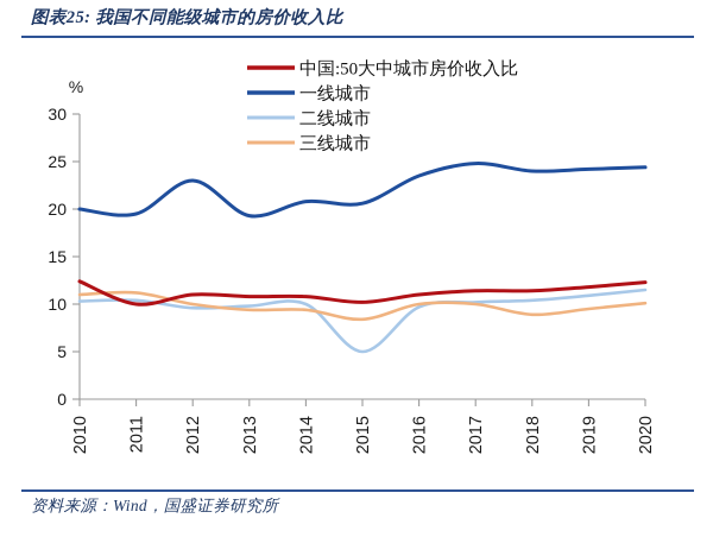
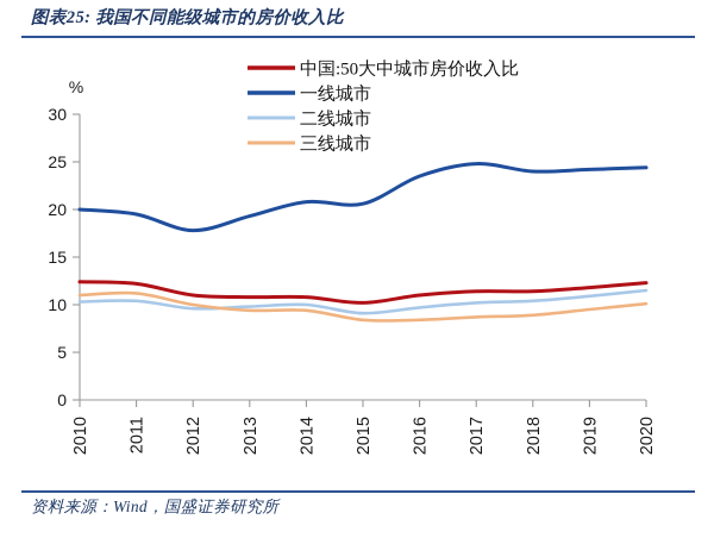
中国:50大中城市房价收入比/2011: 10 -> 12
一线城市/2012: 23 -> 18
二线城市/2015: 5 -> 9
三线城市/2016: 10 -> 8
三线城市/2017: 10 -> 9
